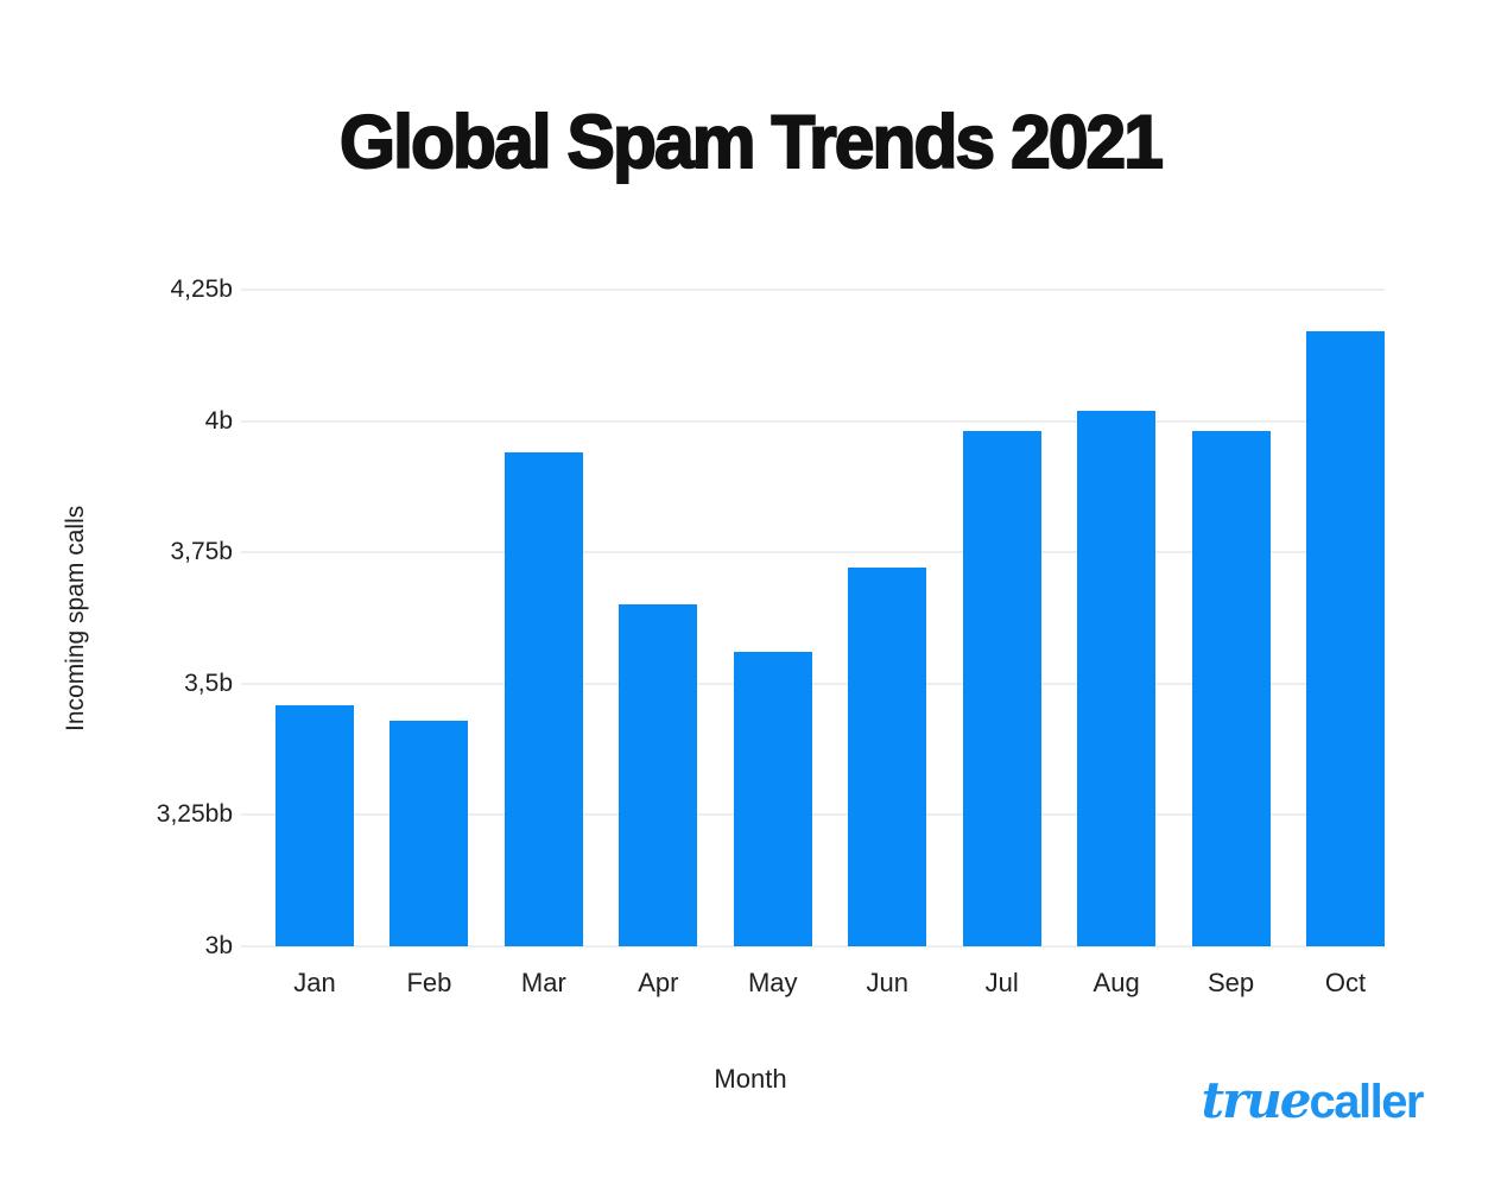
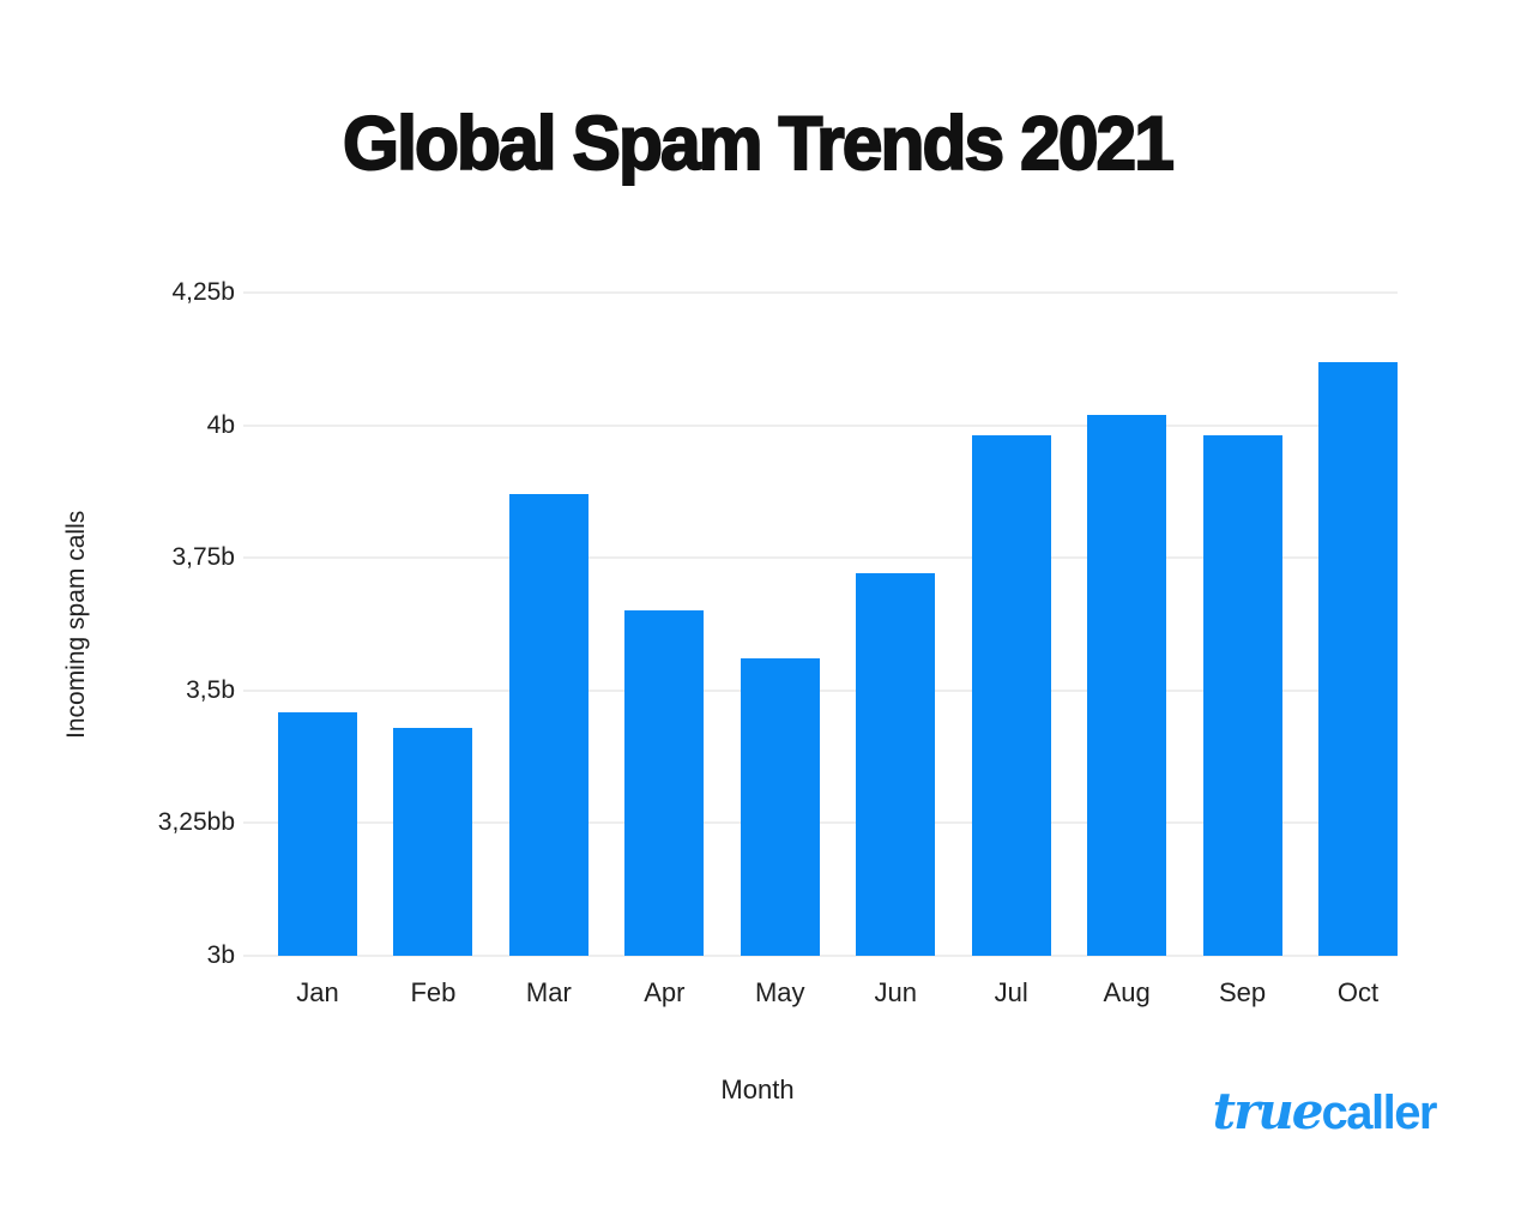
Mar: 3,94b -> 3,87b
Oct: 4,17b -> 4,12b
